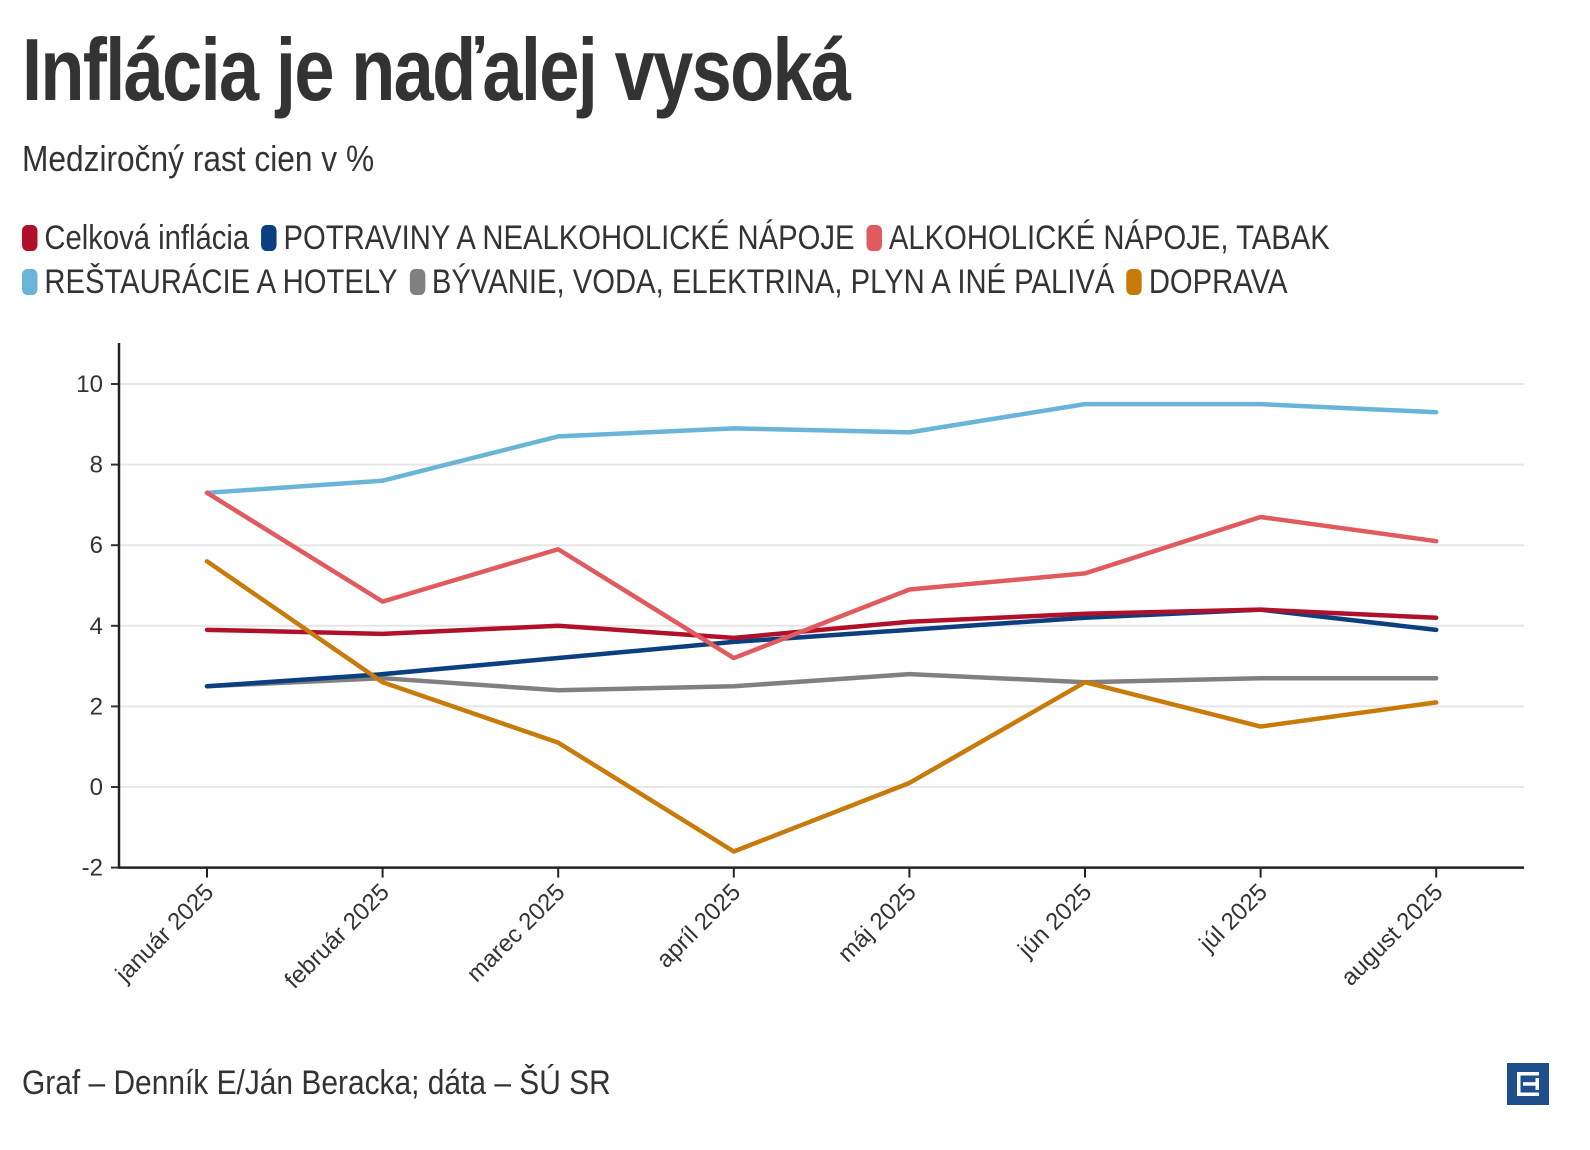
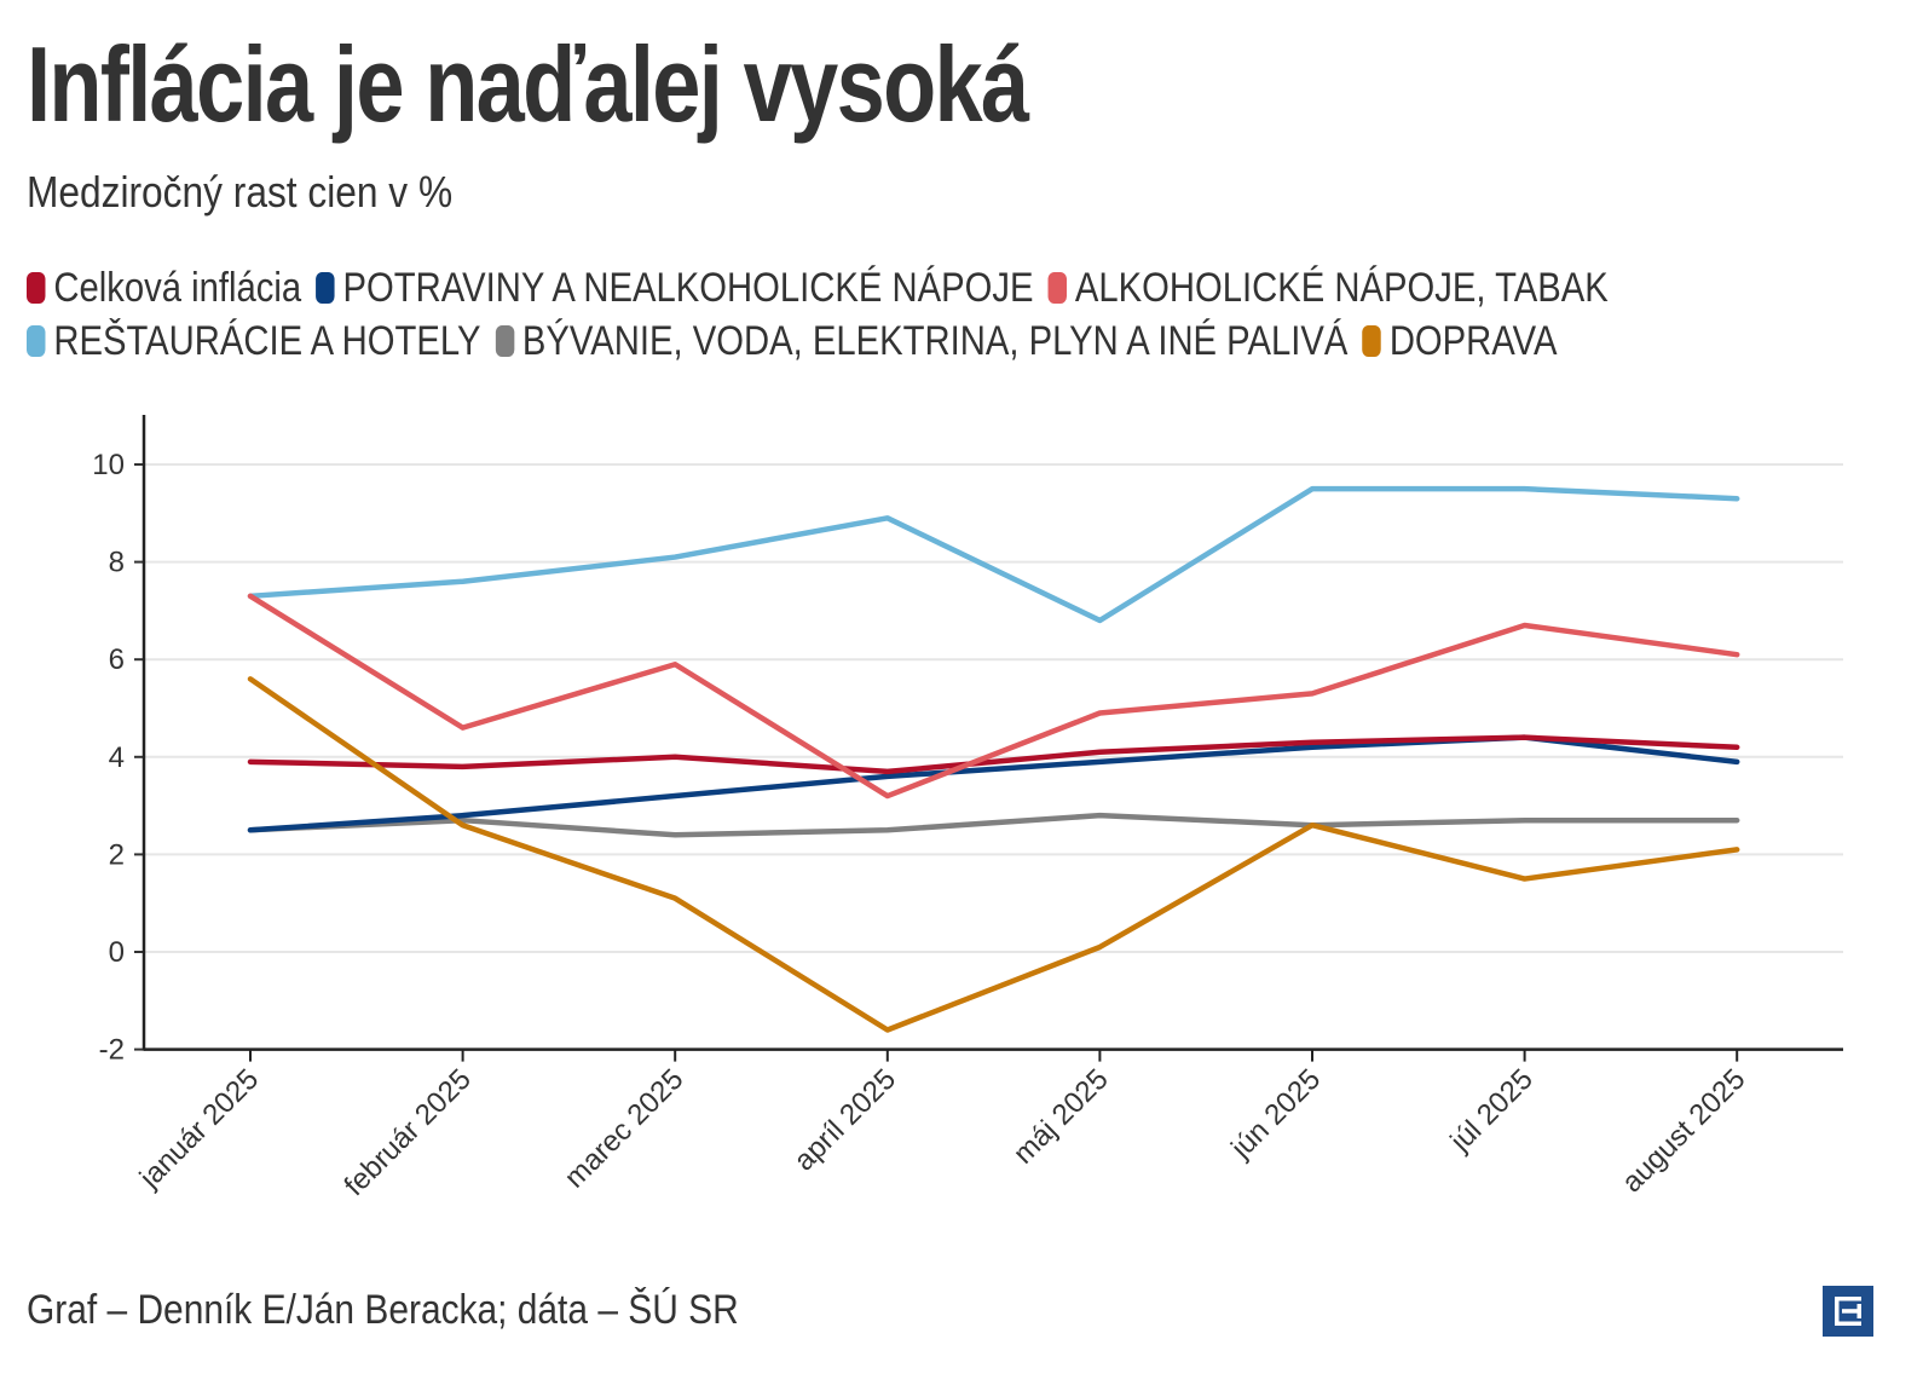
REŠTAURÁCIE A HOTELY/marec 2025: 8.7 -> 8.1
REŠTAURÁCIE A HOTELY/máj 2025: 8.8 -> 6.8
